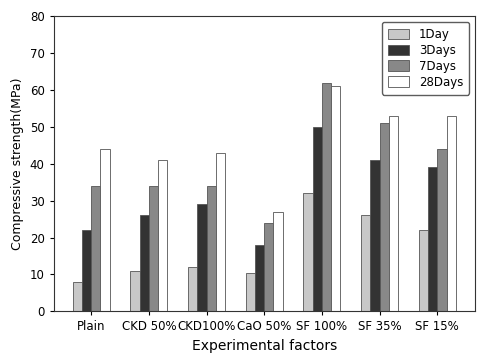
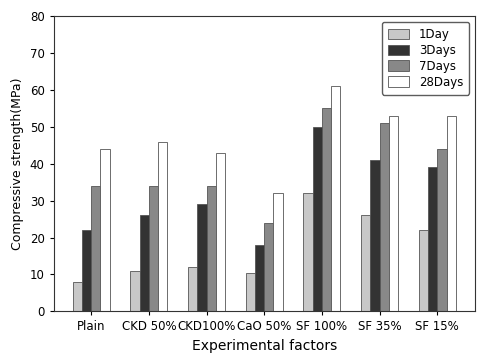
28Days/CKD 50%: 41 -> 46
28Days/CaO 50%: 27 -> 32
7Days/SF 100%: 62 -> 55
